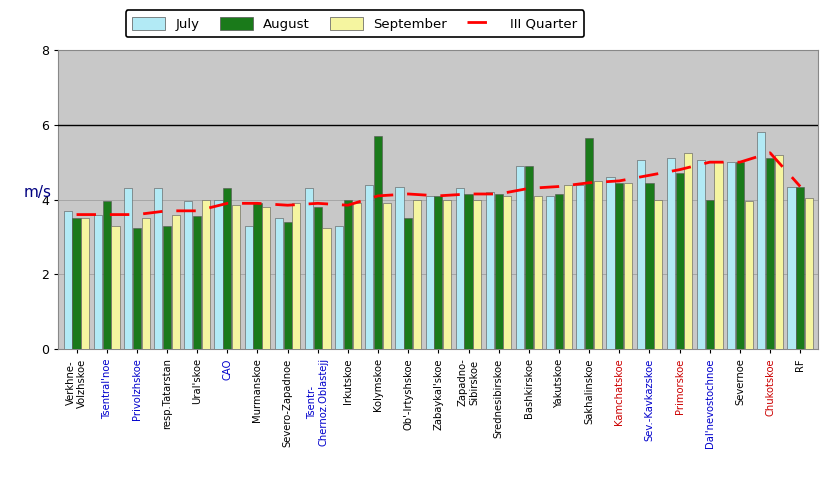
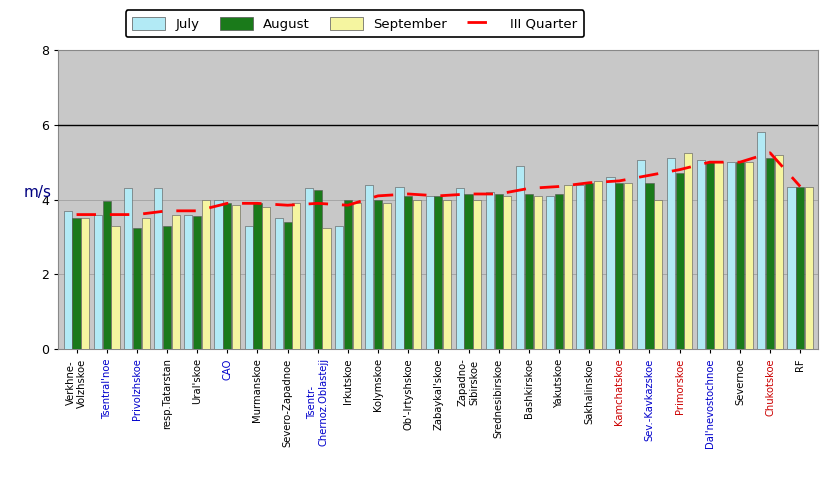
July/Ural'skoe: 3.95 -> 3.60
August/CAO: 4.30 -> 3.90
August/Tsentr- Chernoz.Oblastejj: 3.80 -> 4.25
August/Kolymskoe: 5.70 -> 4.00
August/Ob'-Irtyshskoe: 3.50 -> 4.10
August/Bashkirskoe: 4.90 -> 4.15
August/Sakhalinskoe: 5.65 -> 4.45
August/Dal'nevostochnoe: 4.00 -> 5.00
September/Severnoe: 3.95 -> 5.00
September/RF: 4.05 -> 4.35
